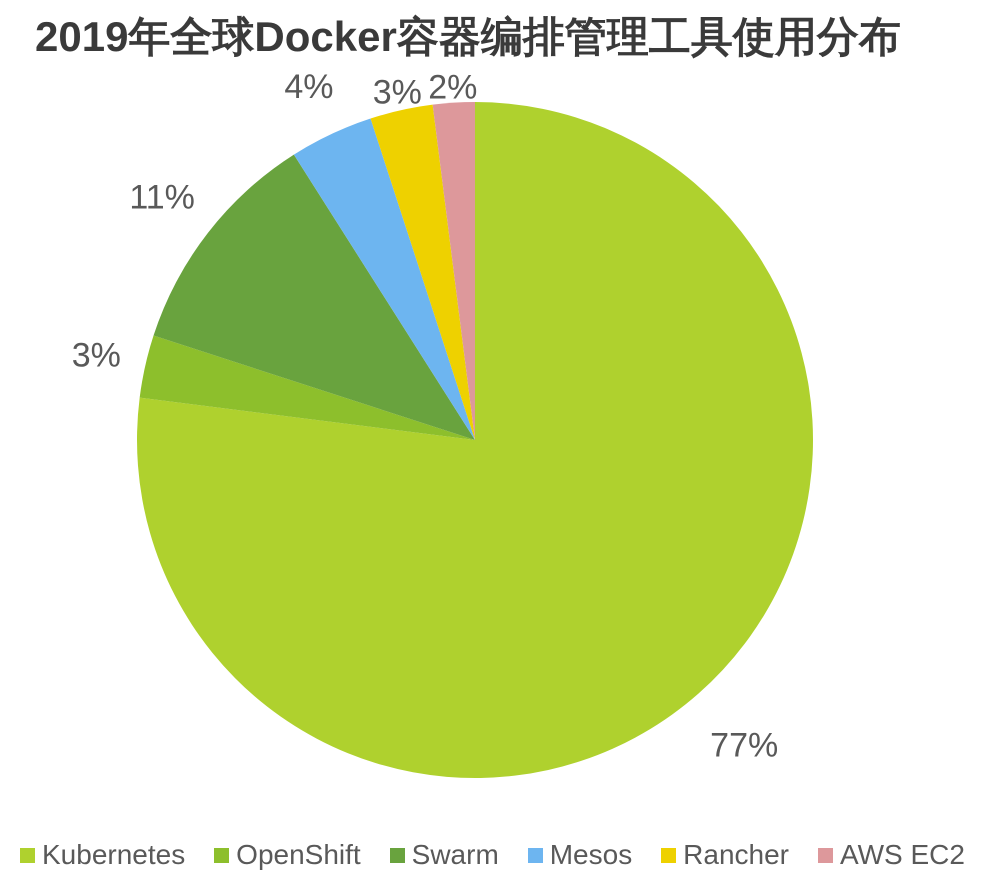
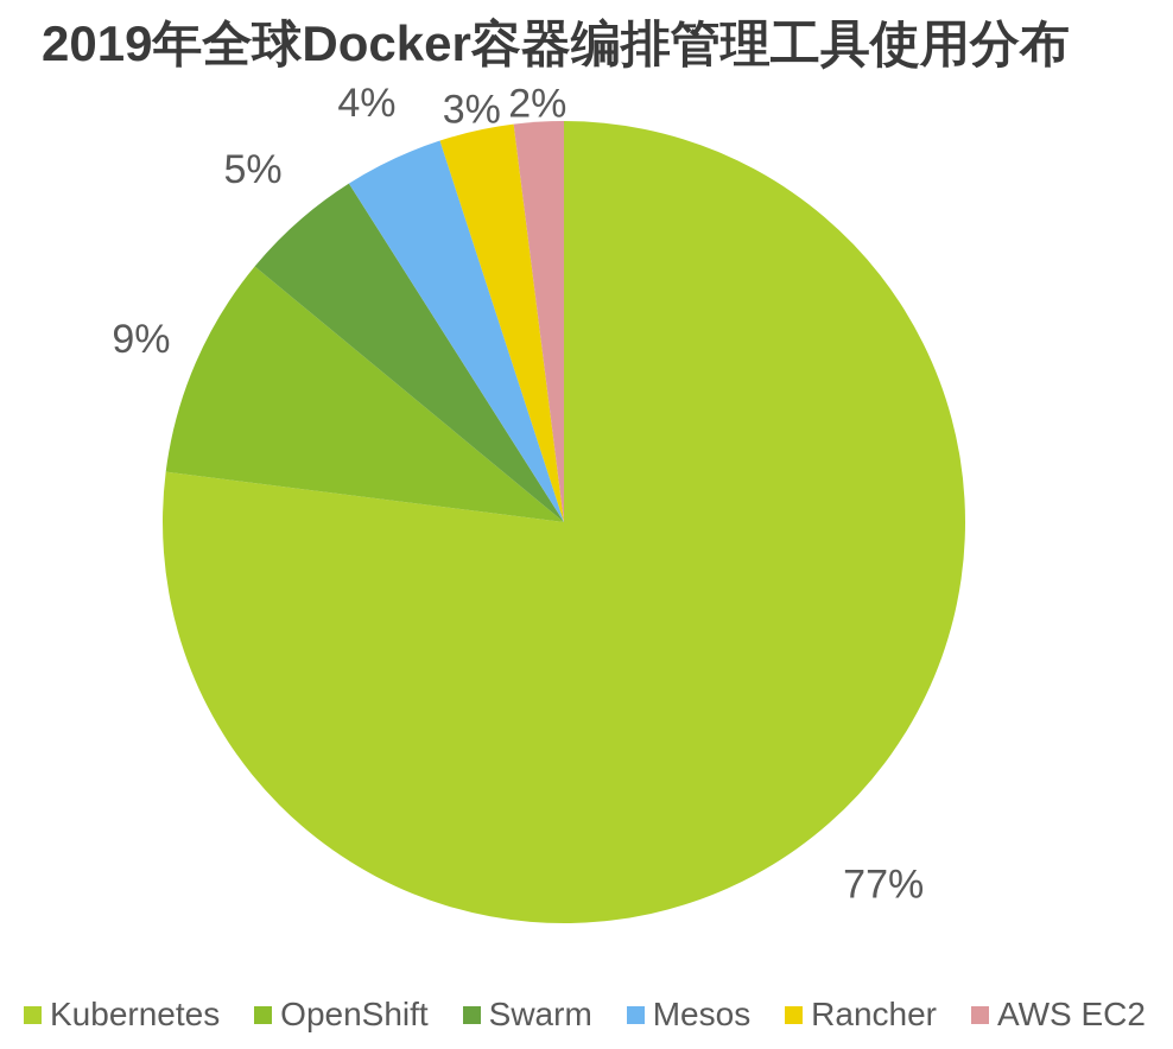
OpenShift: 3% -> 9%
Swarm: 11% -> 5%
